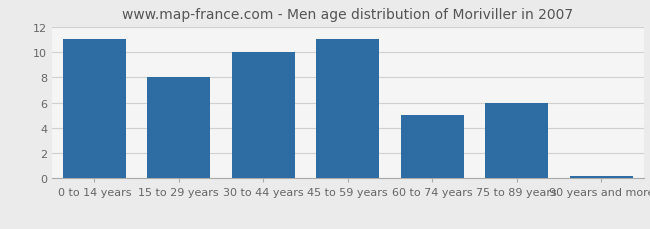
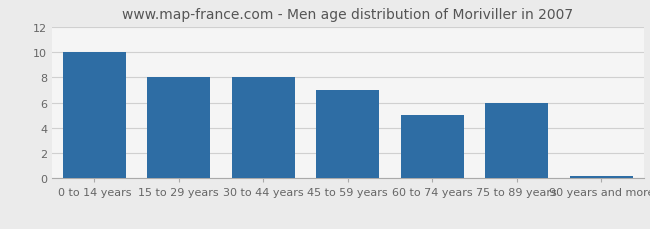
0 to 14 years: 11.0 -> 10.0
30 to 44 years: 10.0 -> 8.0
45 to 59 years: 11.0 -> 7.0
